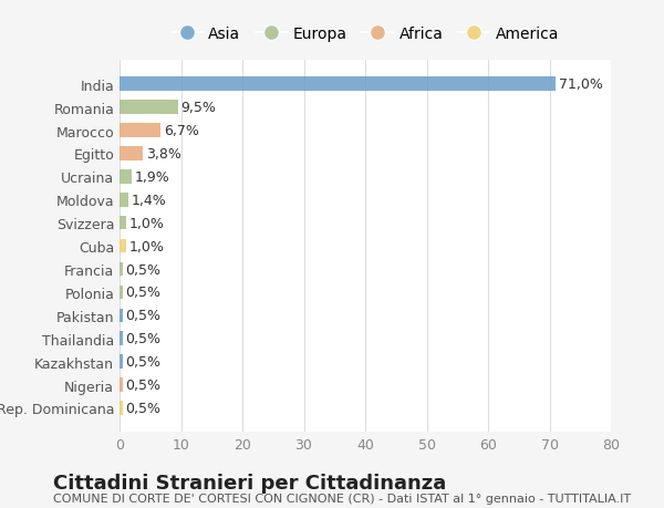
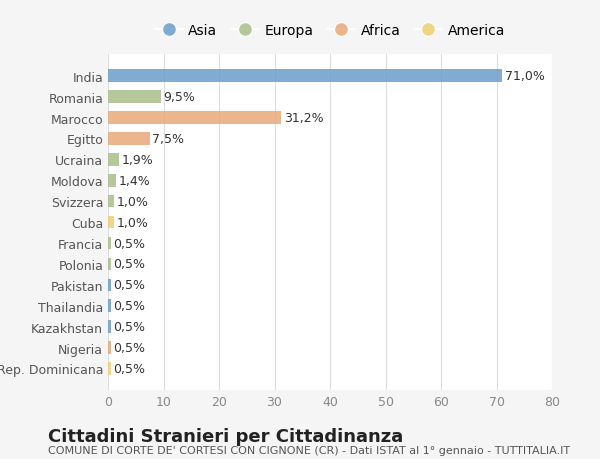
Marocco: 6,7% -> 31,2%
Egitto: 3,8% -> 7,5%
